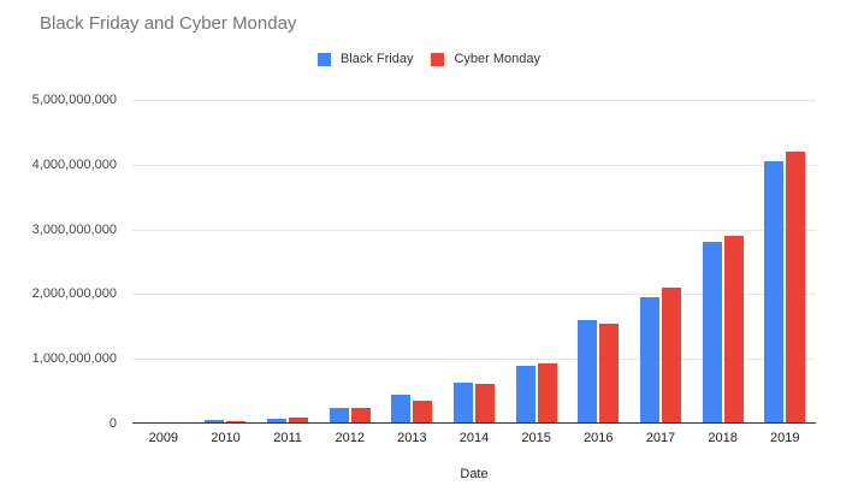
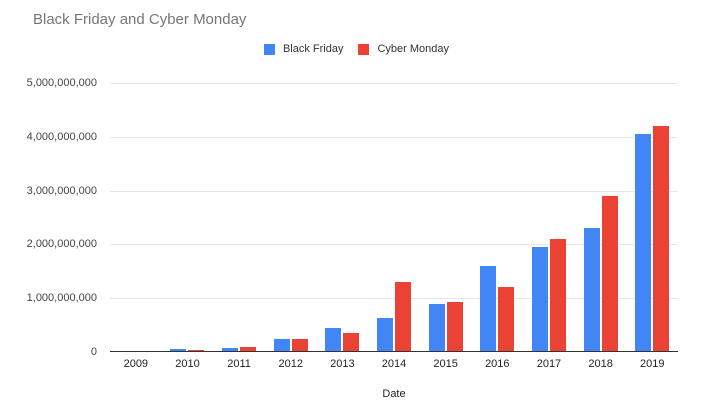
Cyber Monday/2014: 600000000 -> 1300000000
Cyber Monday/2016: 1600000000 -> 1200000000
Black Friday/2018: 2800000000 -> 2300000000
